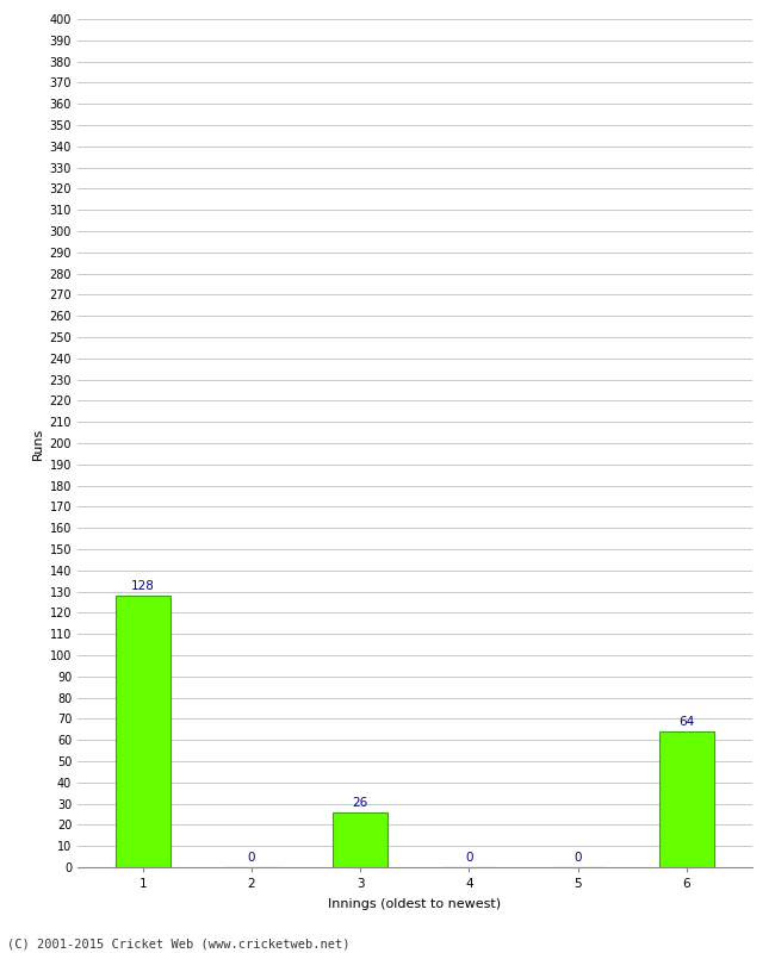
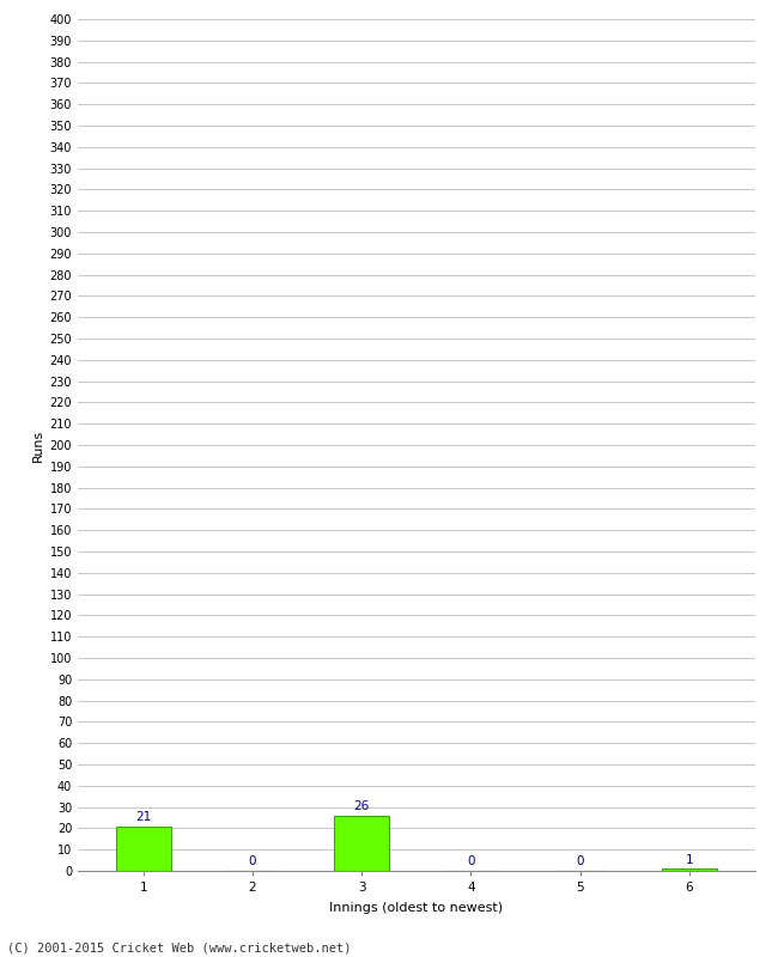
1: 128 -> 21
6: 64 -> 1
